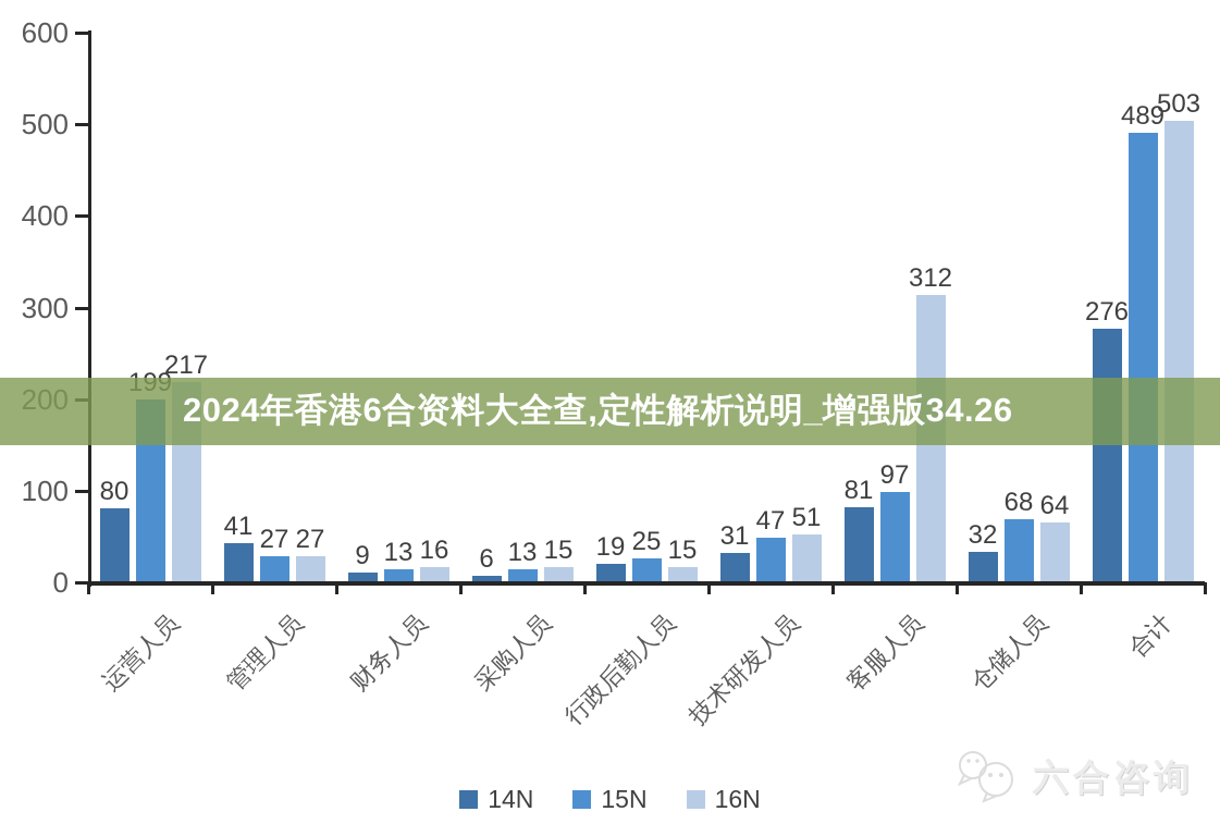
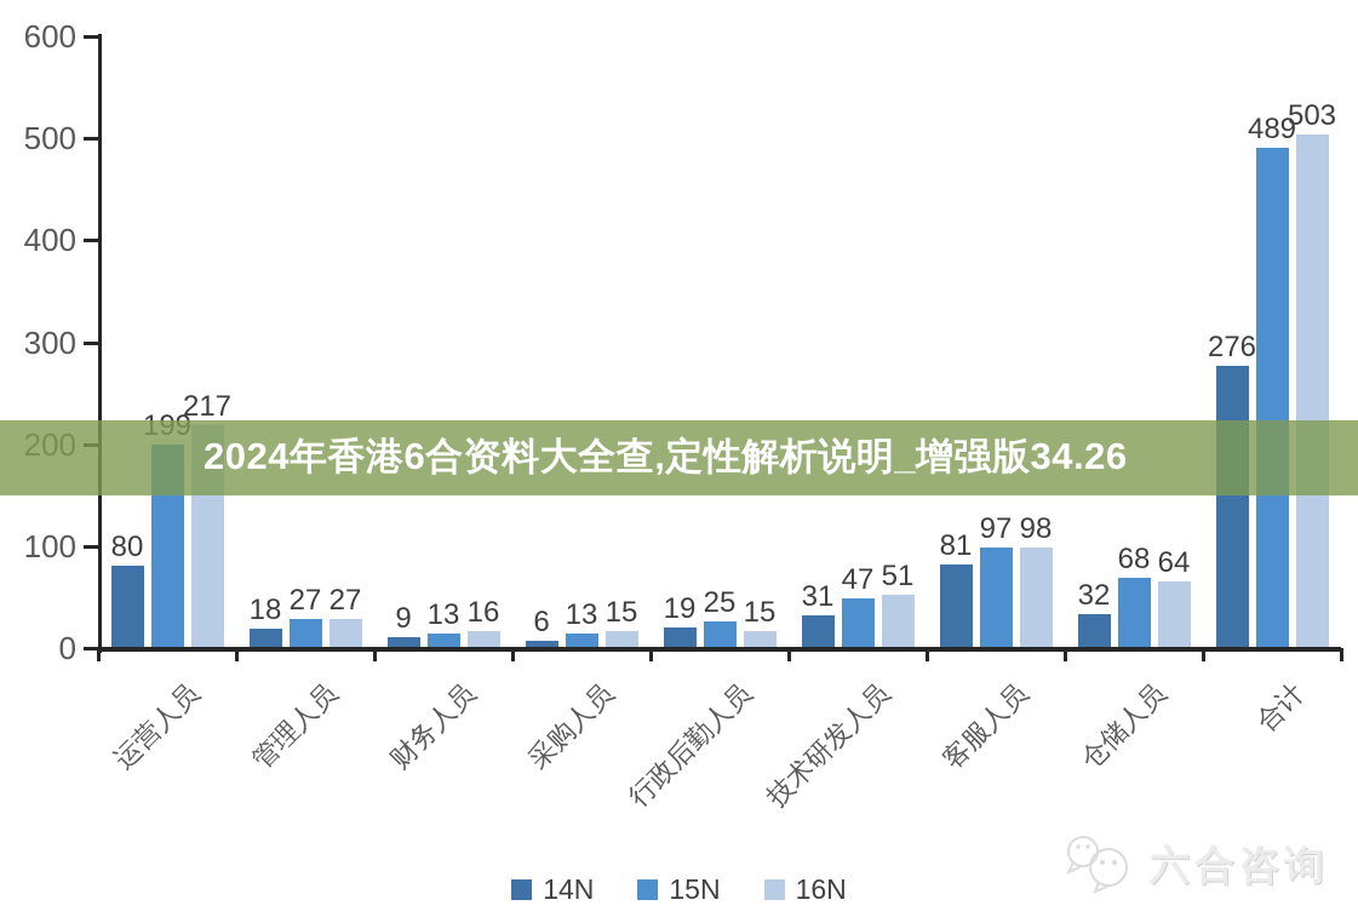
14N/管理人员: 41 -> 18
16N/客服人员: 312 -> 98
